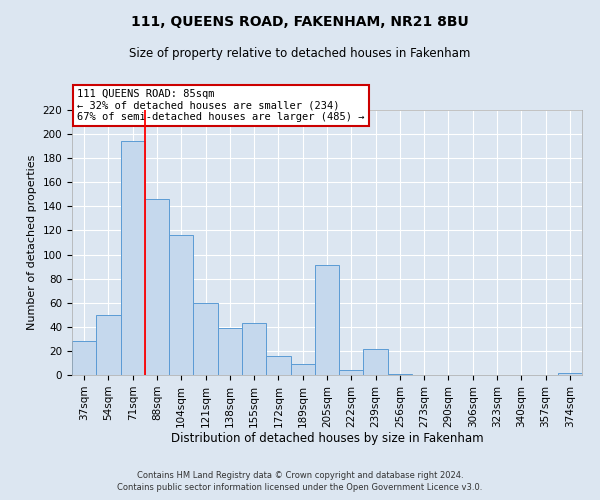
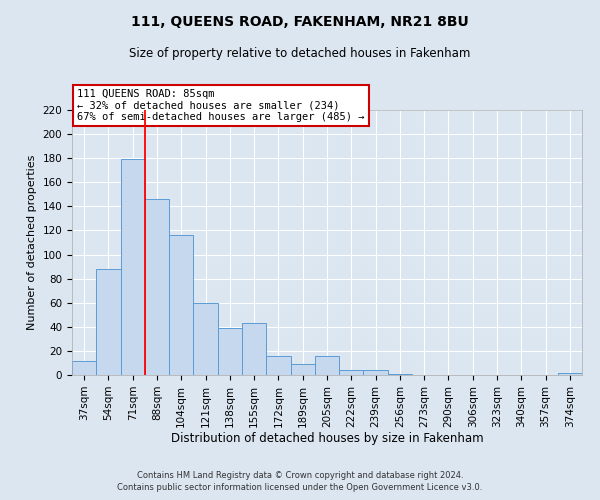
37sqm: 28 -> 12
54sqm: 50 -> 88
71sqm: 194 -> 179
205sqm: 91 -> 16
239sqm: 22 -> 4
